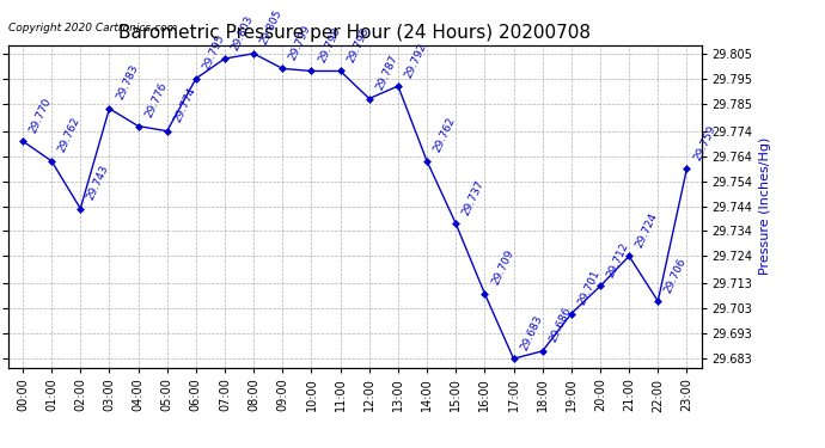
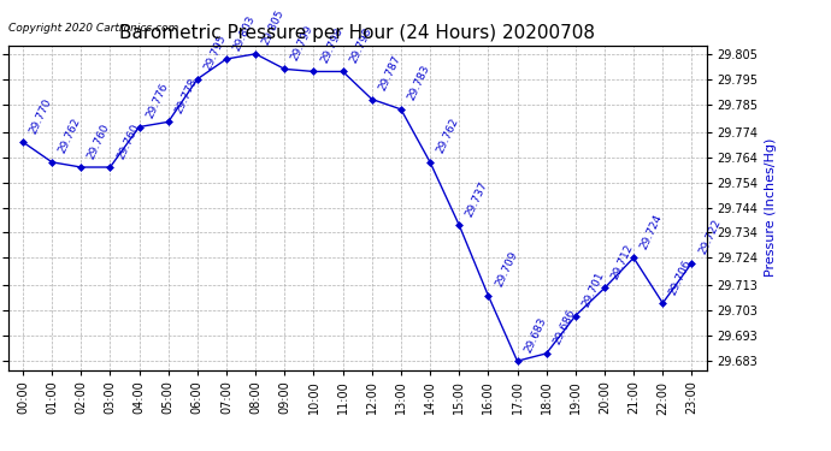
02:00: 29.743 -> 29.760
03:00: 29.783 -> 29.760
05:00: 29.774 -> 29.778
13:00: 29.792 -> 29.783
23:00: 29.759 -> 29.722
